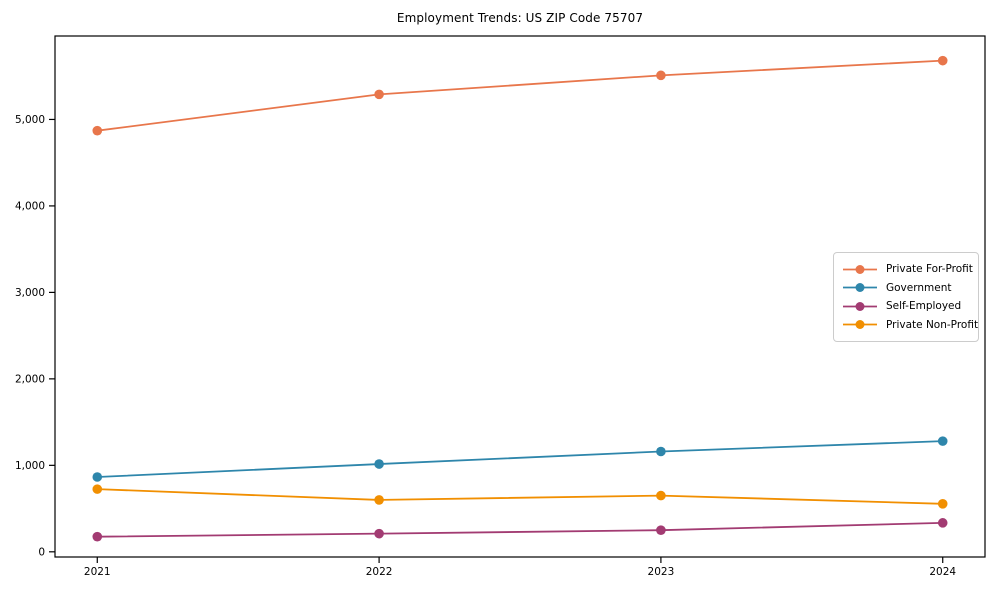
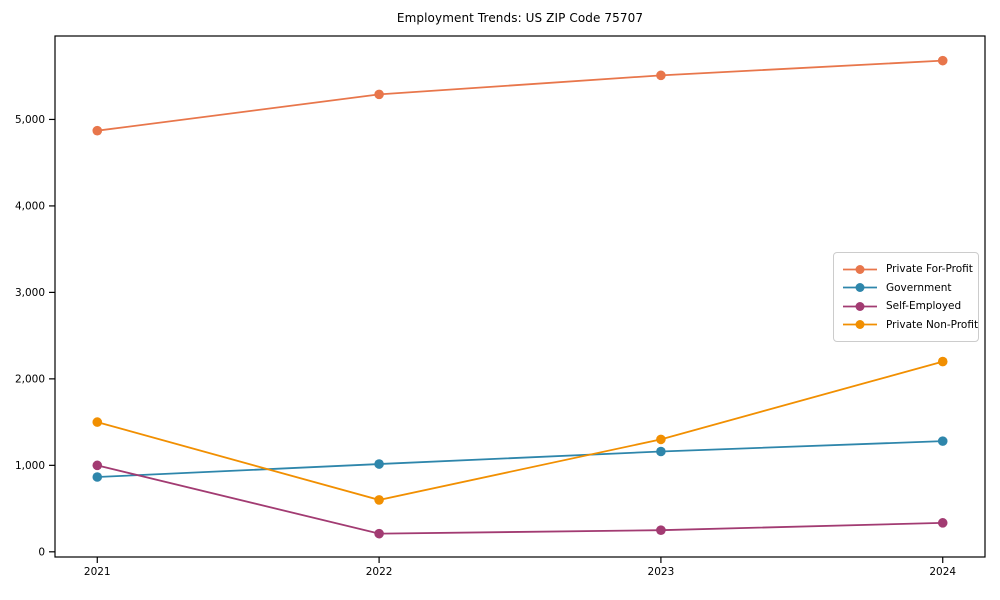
Self-Employed/2021: 200 -> 1000
Private Non-Profit/2021: 700 -> 1500
Private Non-Profit/2023: 600 -> 1300
Private Non-Profit/2024: 600 -> 2200
